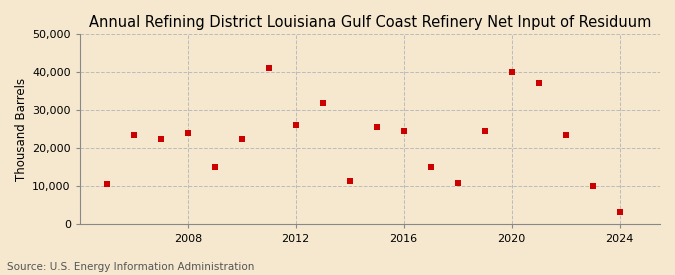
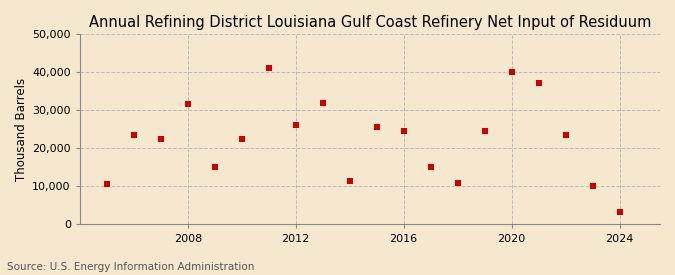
2008: 24,000 -> 31,500
